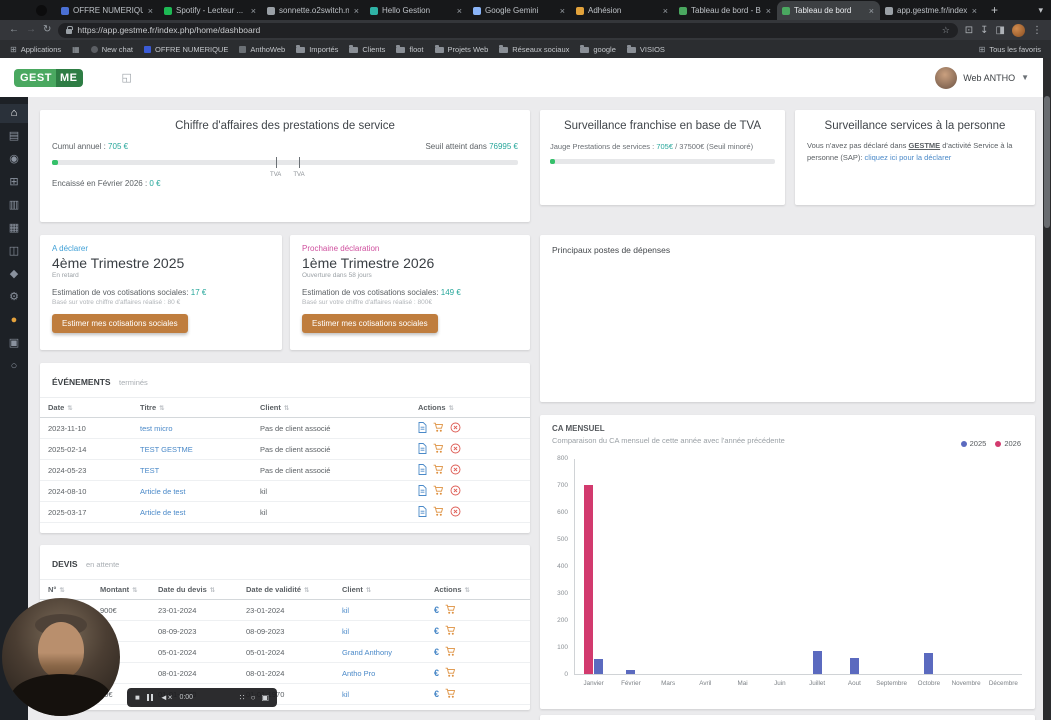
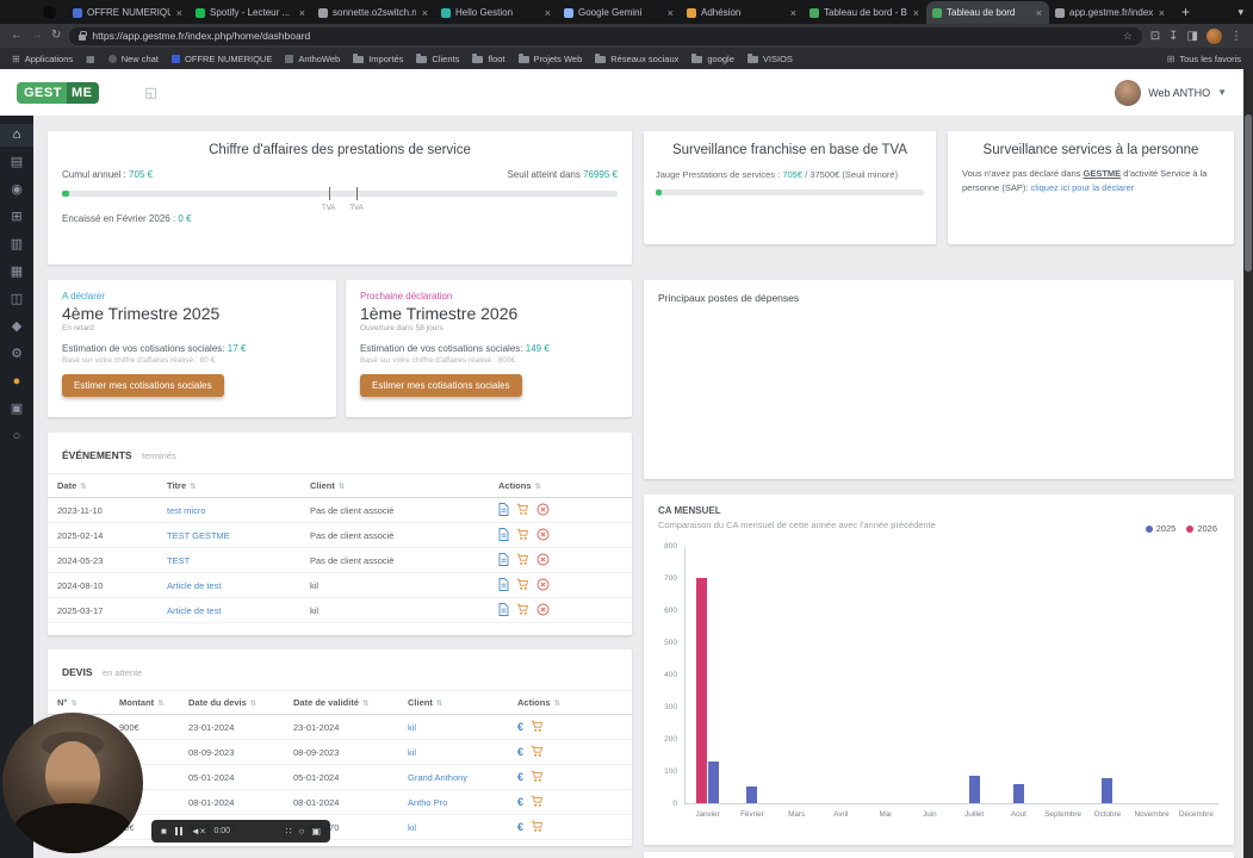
2025/Janvier: 60 -> 130
2025/Février: 20 -> 50
